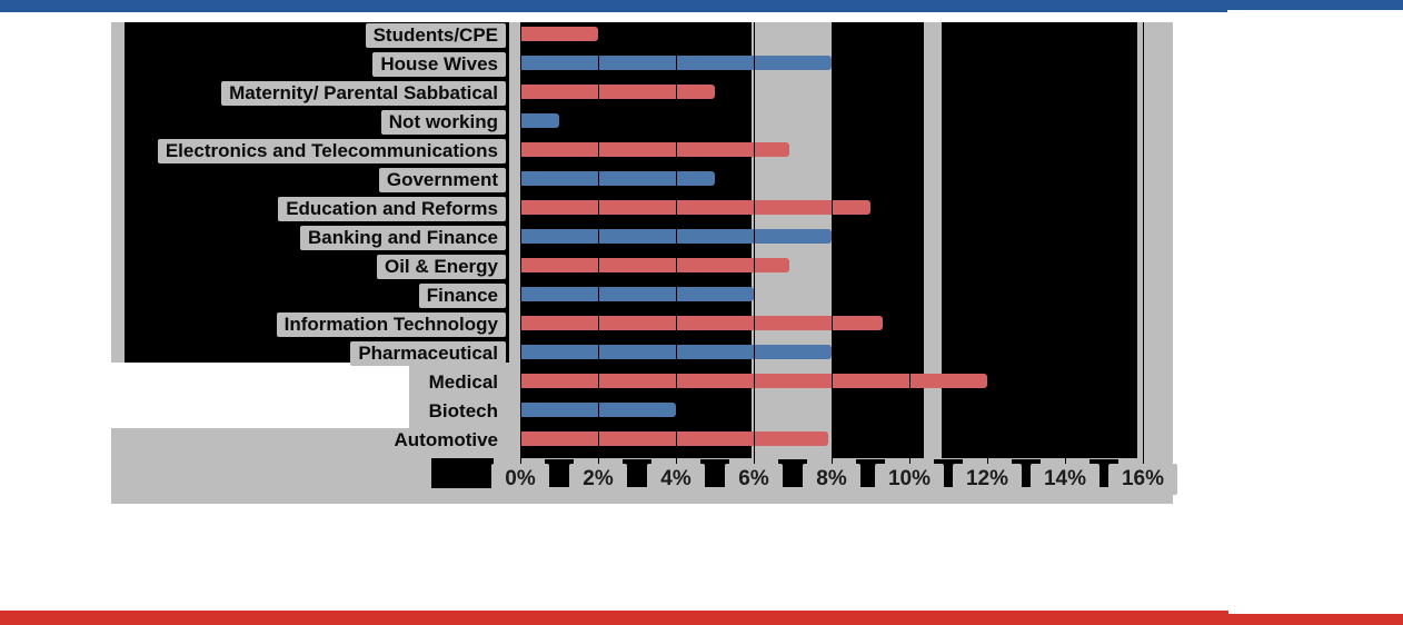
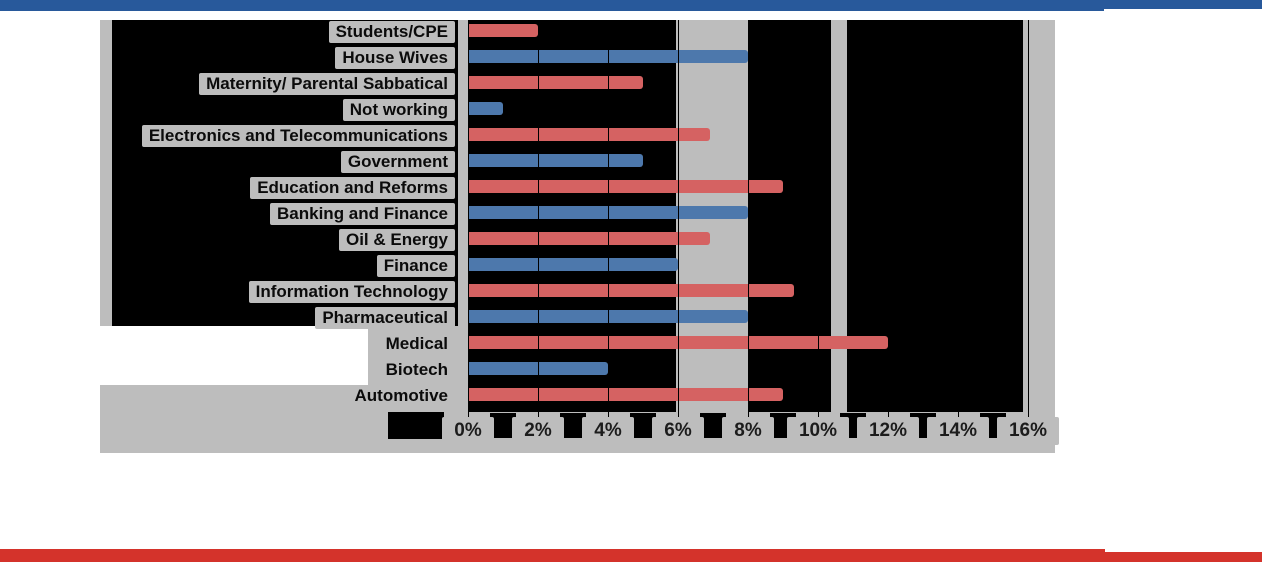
Automotive: 7.9% -> 9.0%
